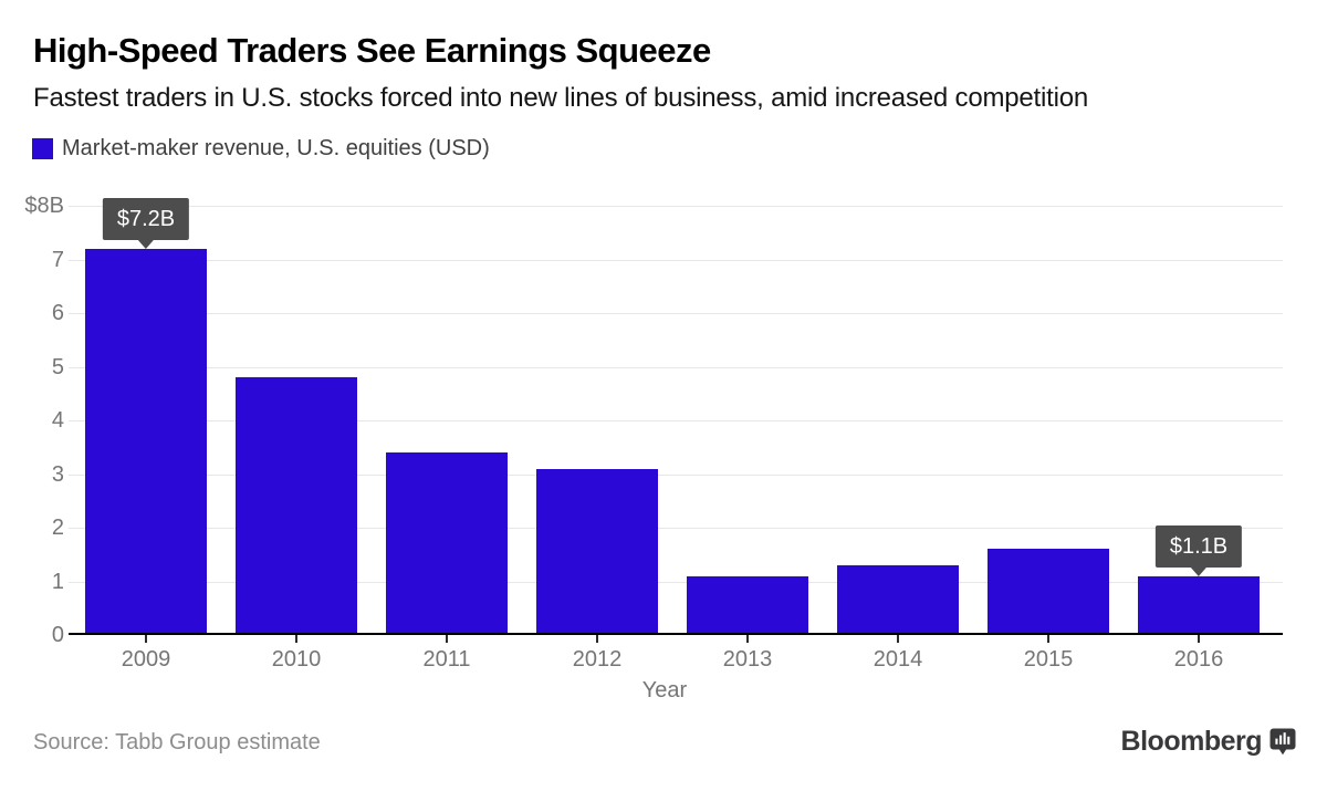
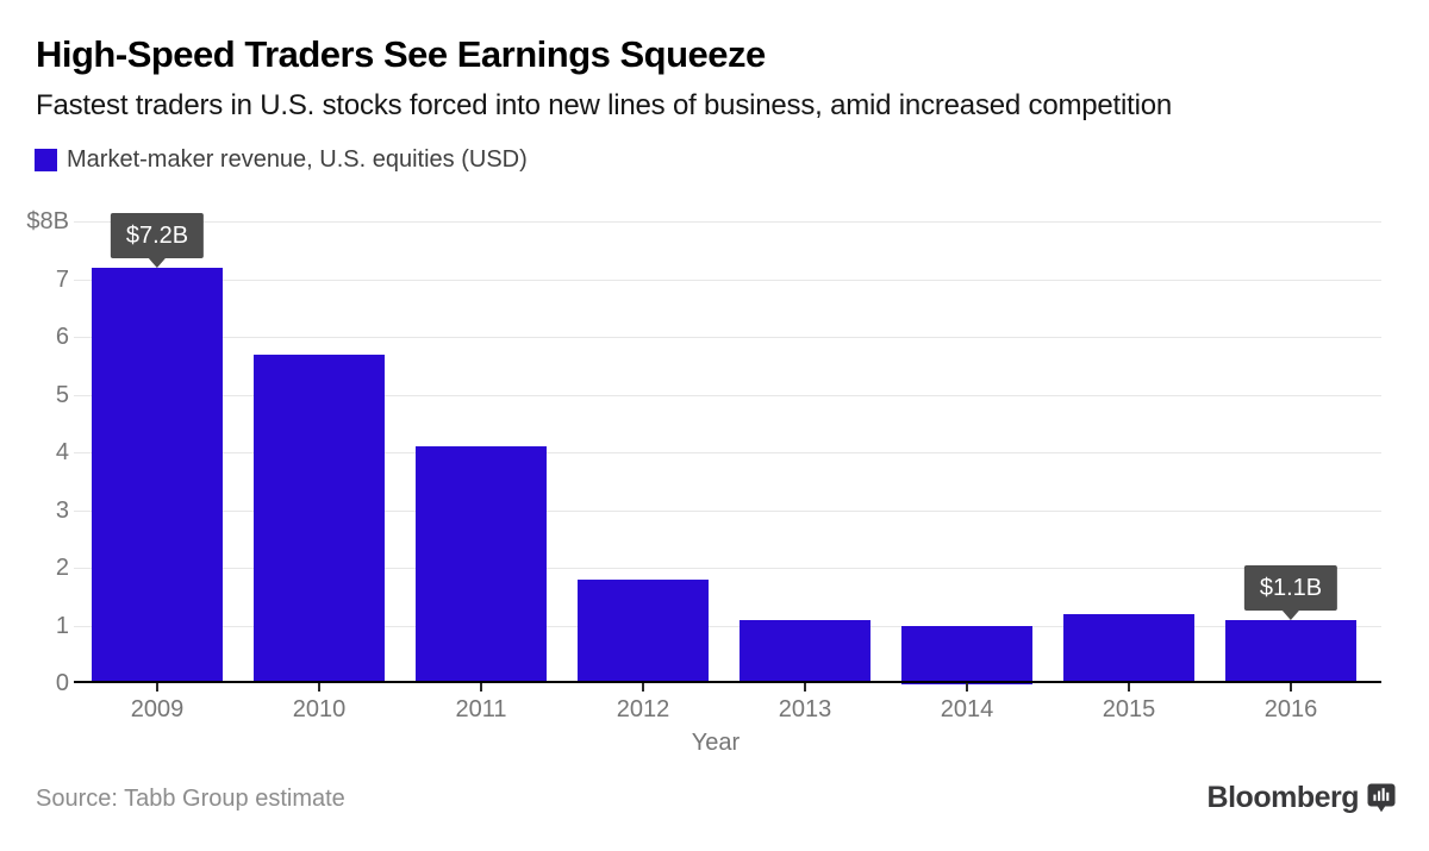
2010: $4.8B -> $5.7B
2011: $3.4B -> $4.1B
2012: $3.1B -> $1.8B
2014: $1.3B -> $1.0B
2015: $1.6B -> $1.2B
